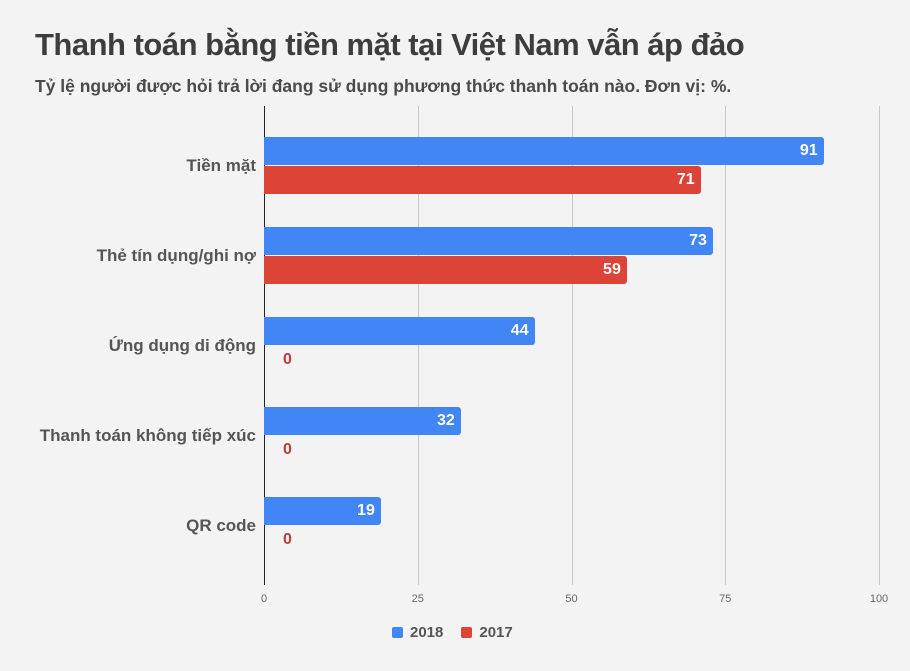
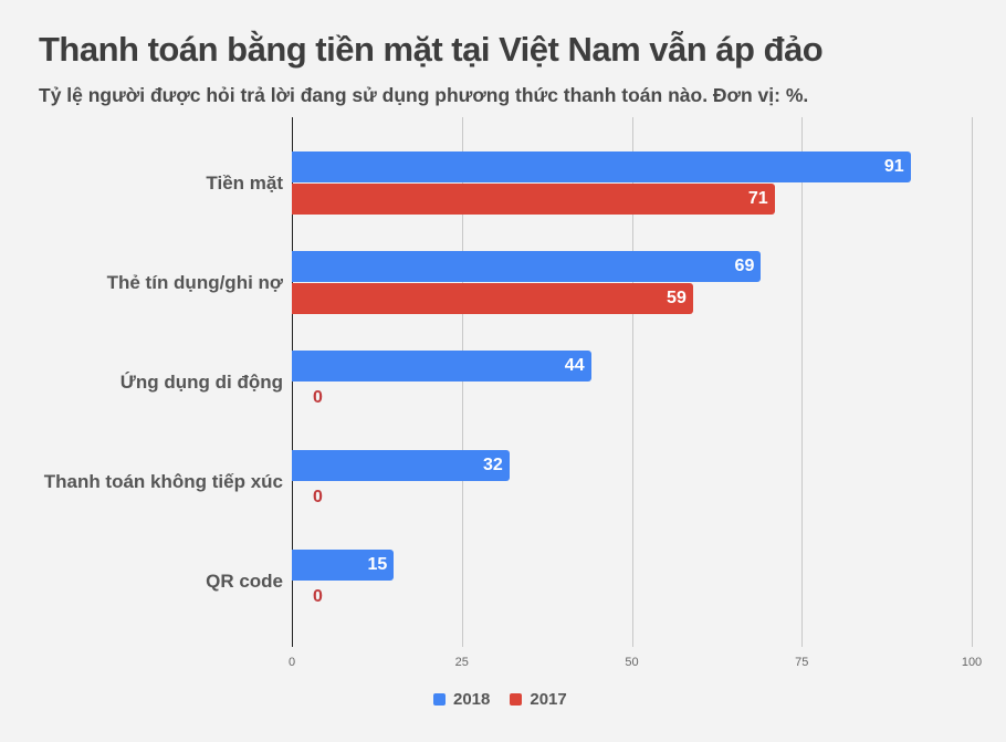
2018/Thẻ tín dụng/ghi nợ: 73 -> 69
2018/QR code: 19 -> 15
